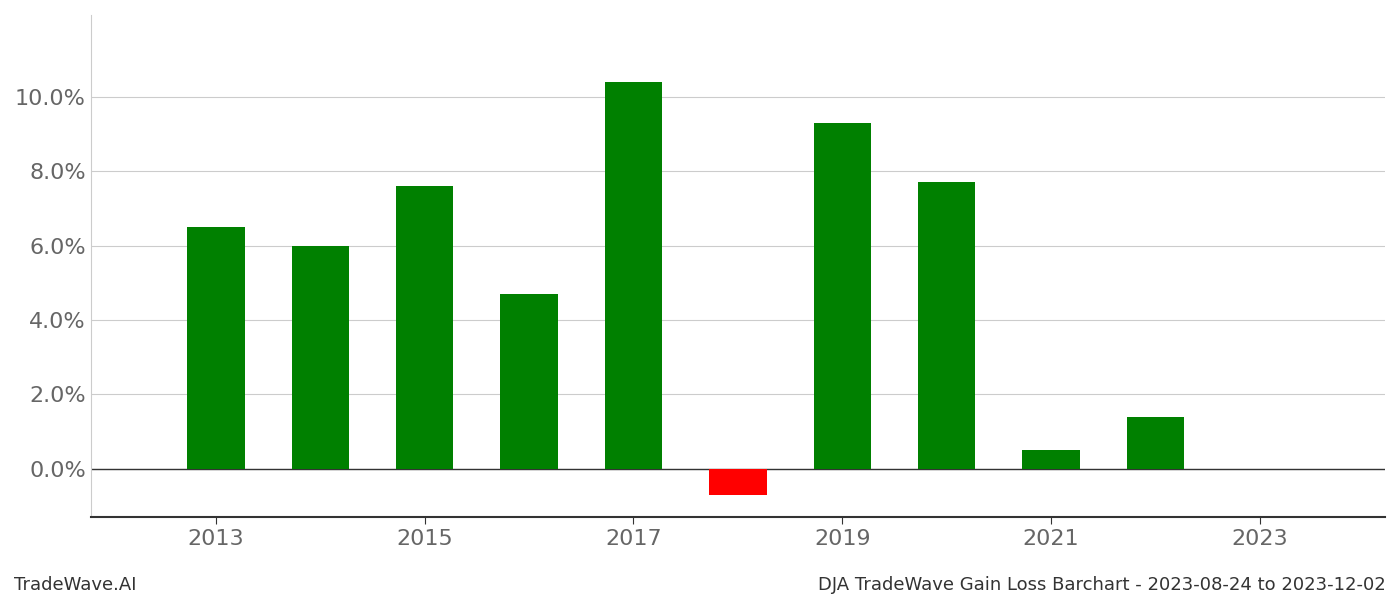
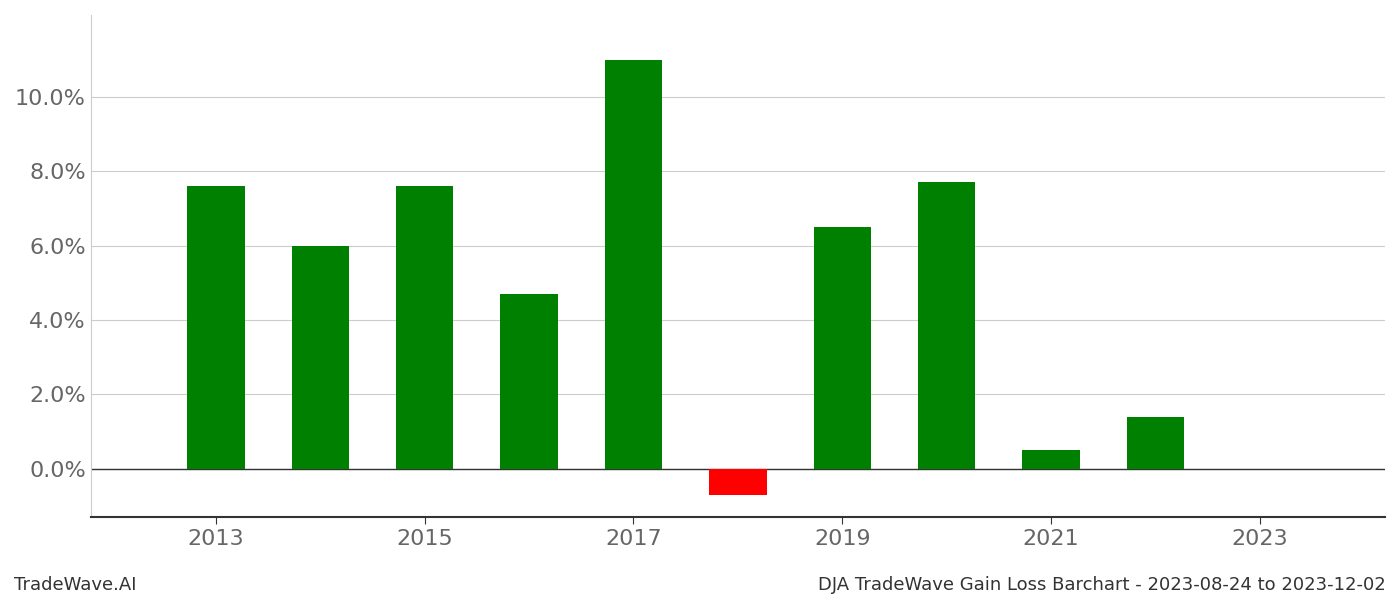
2013: 6.5% -> 7.6%
2017: 10.4% -> 11.0%
2019: 9.3% -> 6.5%
